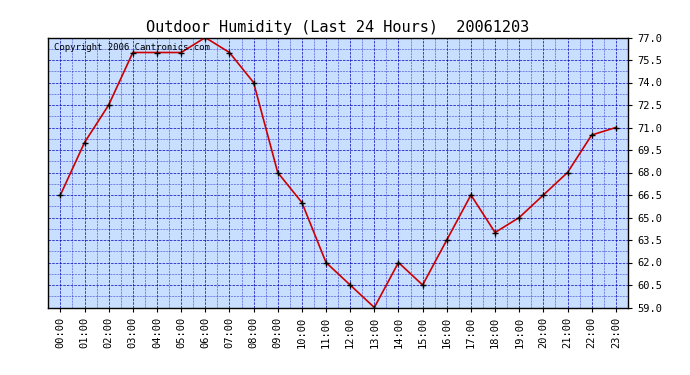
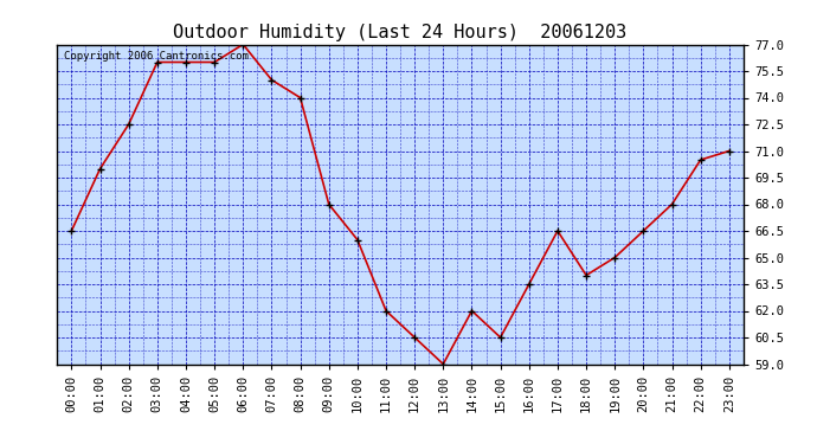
07:00: 76.0 -> 75.0
